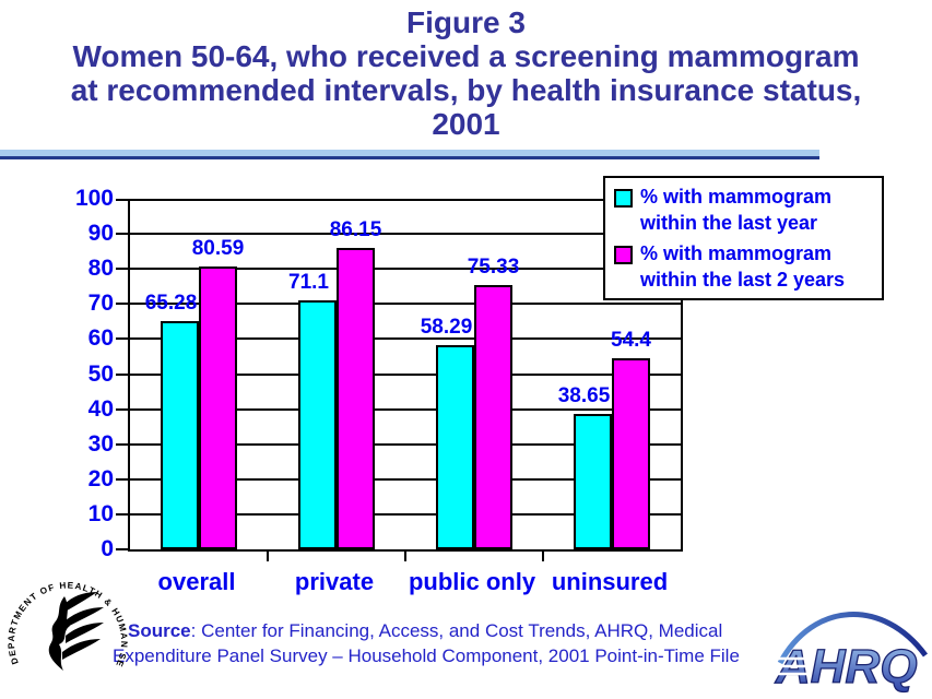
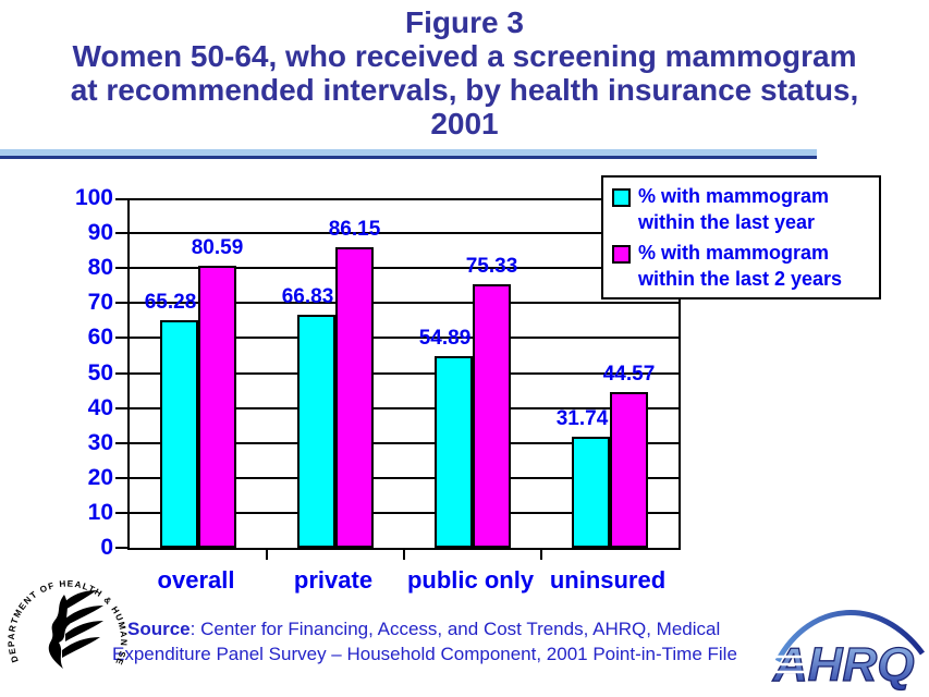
% with mammogram within the last year/private: 71.1 -> 66.83
% with mammogram within the last year/public only: 58.29 -> 54.89
% with mammogram within the last year/uninsured: 38.65 -> 31.74
% with mammogram within the last 2 years/uninsured: 54.4 -> 44.57
